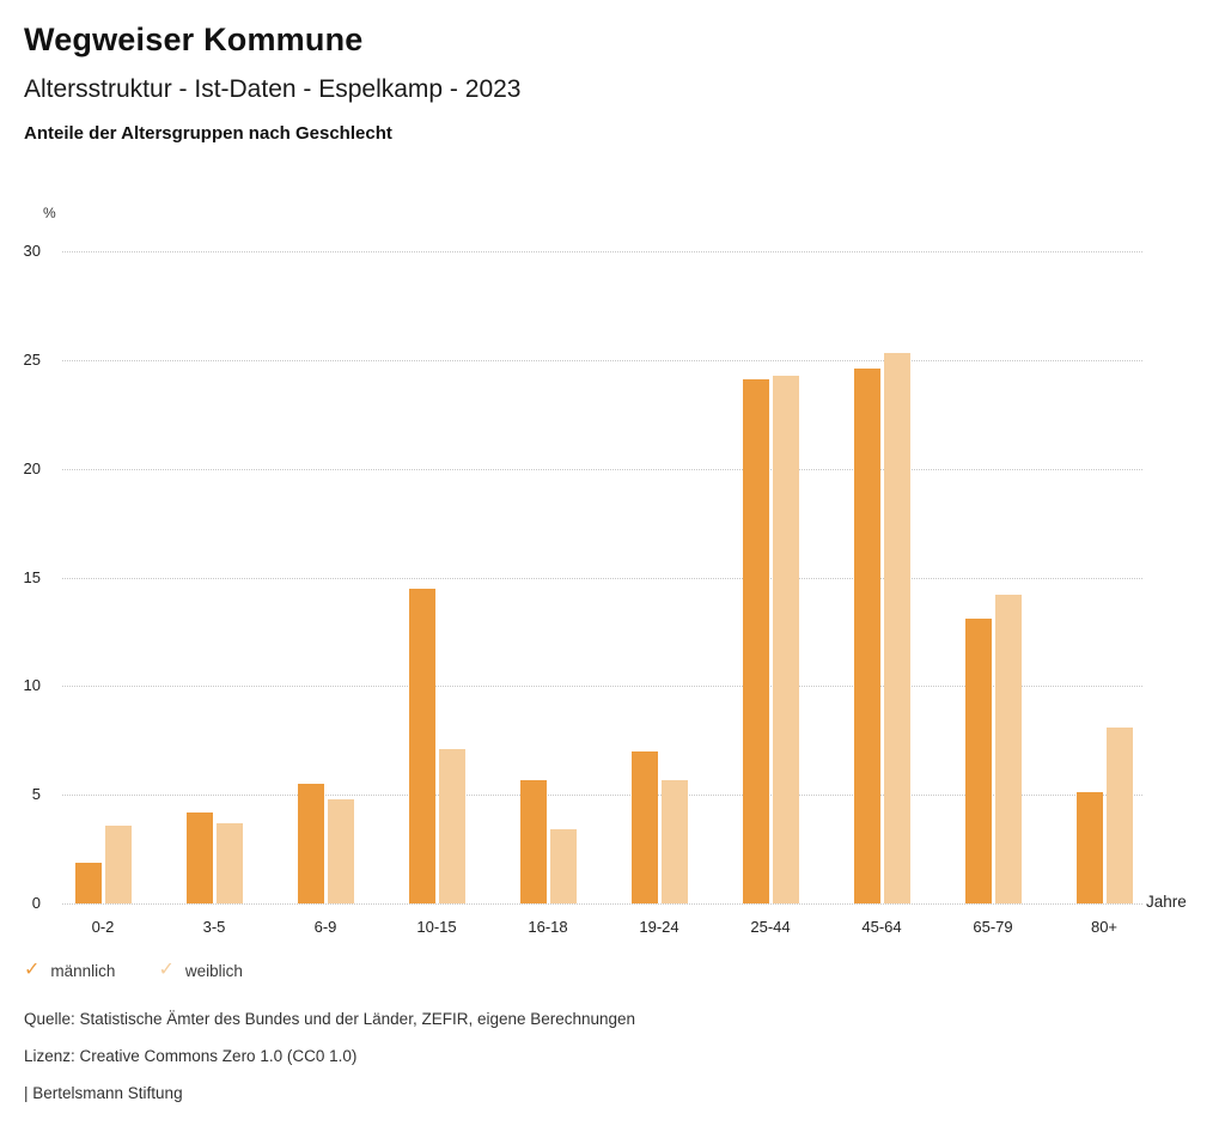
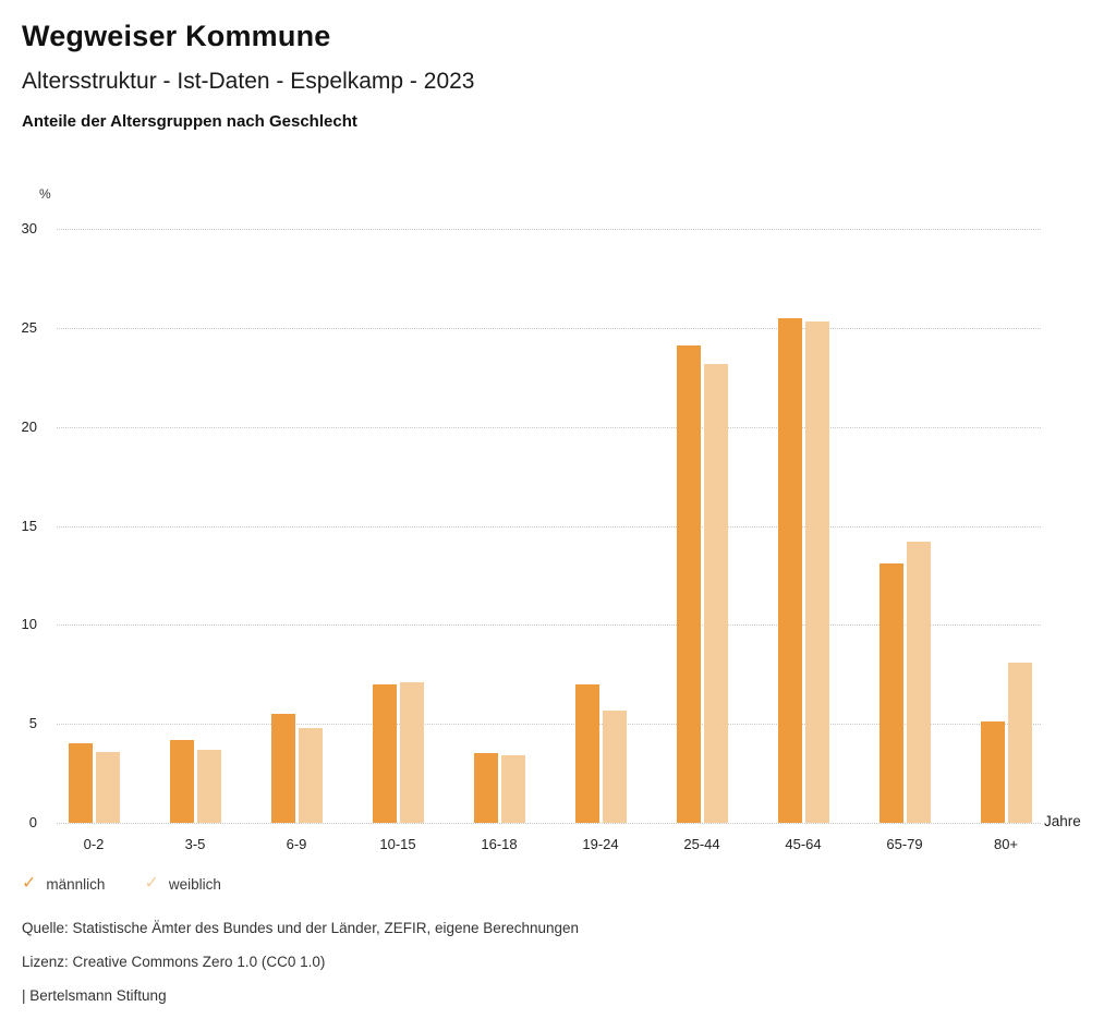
männlich/0-2: 1.9 -> 4.0
männlich/10-15: 14.5 -> 7.0
männlich/16-18: 5.7 -> 3.5
weiblich/25-44: 24.3 -> 23.2
männlich/45-64: 24.6 -> 25.5
